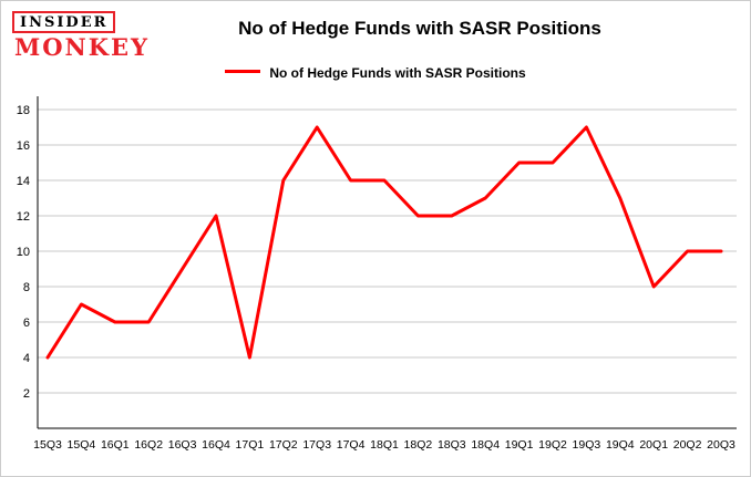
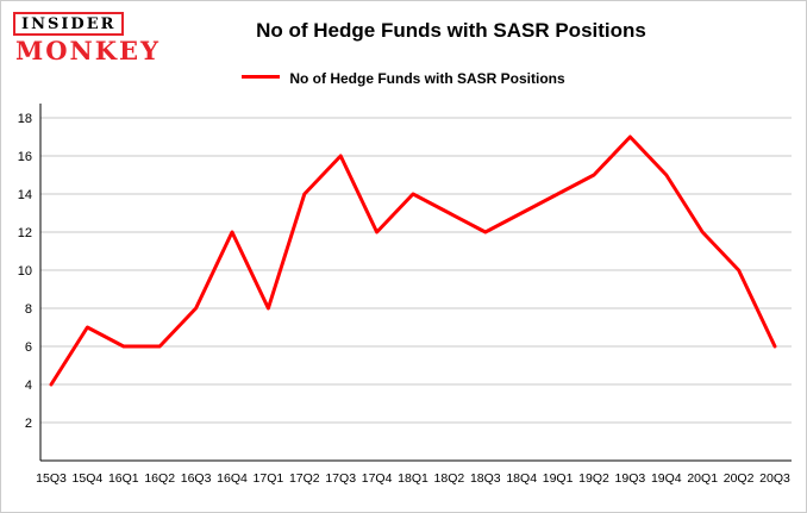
16Q3: 9 -> 8
17Q1: 4 -> 8
17Q3: 17 -> 16
17Q4: 14 -> 12
18Q2: 12 -> 13
19Q1: 15 -> 14
19Q4: 13 -> 15
20Q1: 8 -> 12
20Q3: 10 -> 6
